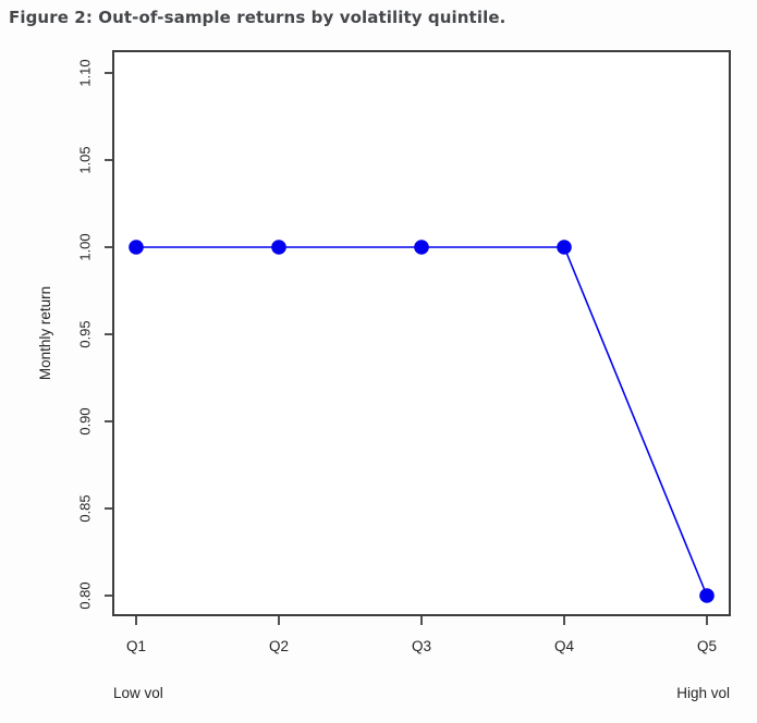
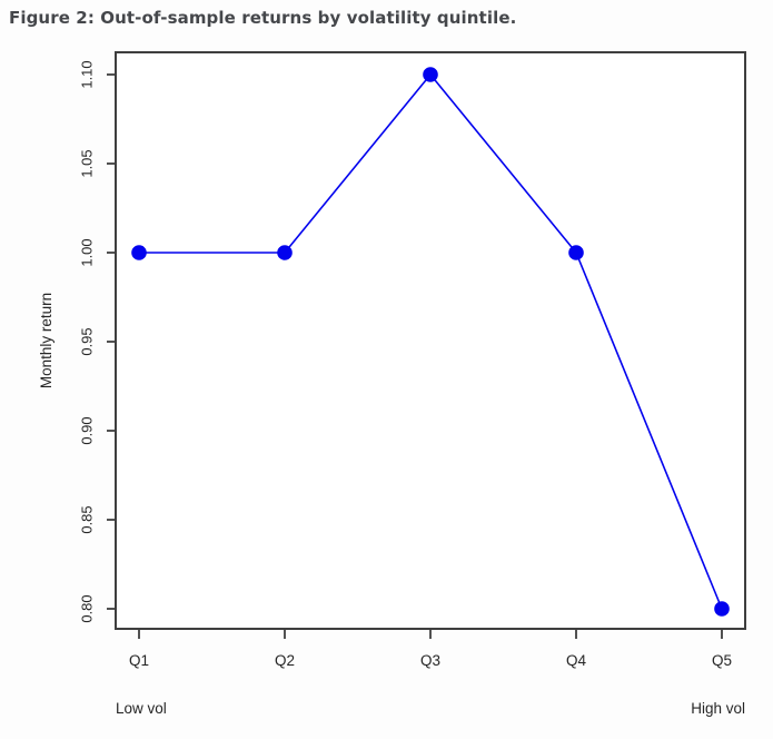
Q3: 1.0 -> 1.1
